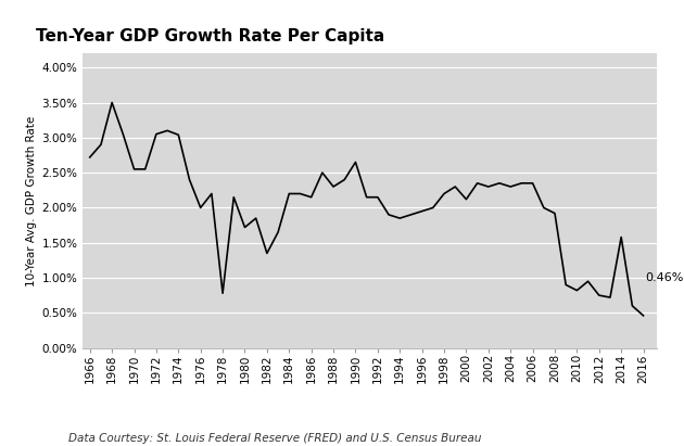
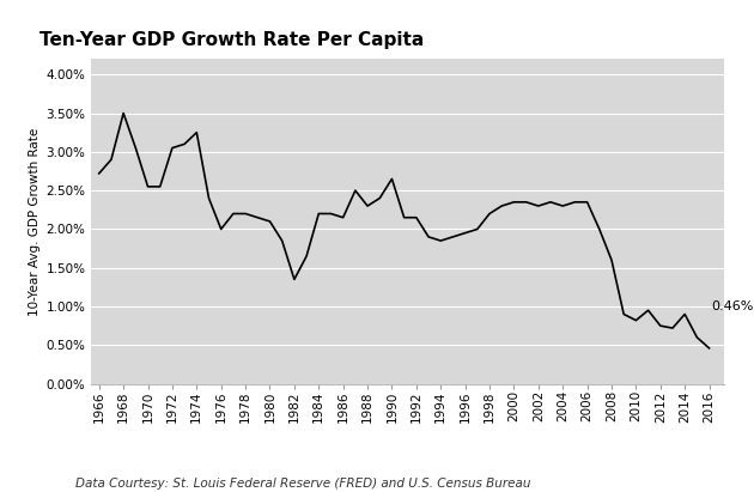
1974: 3.04% -> 3.25%
1978: 0.78% -> 2.20%
1980: 1.72% -> 2.10%
2000: 2.12% -> 2.35%
2008: 1.92% -> 1.60%
2014: 1.58% -> 0.90%
